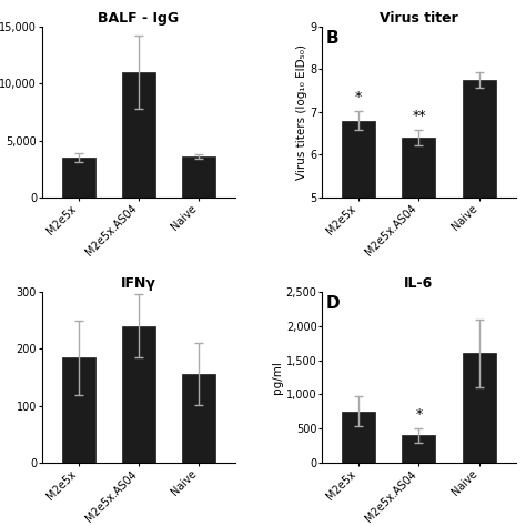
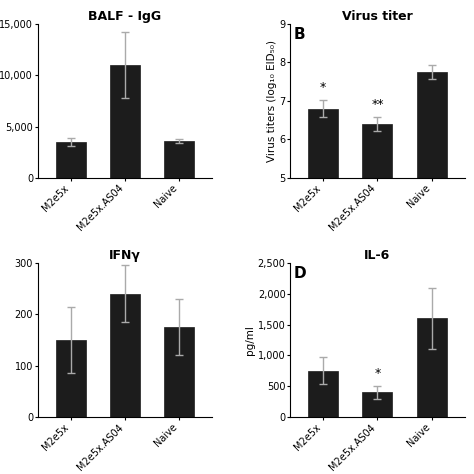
IFNγ/M2e5x: 184 -> 150
IFNγ/Naive: 156 -> 175
